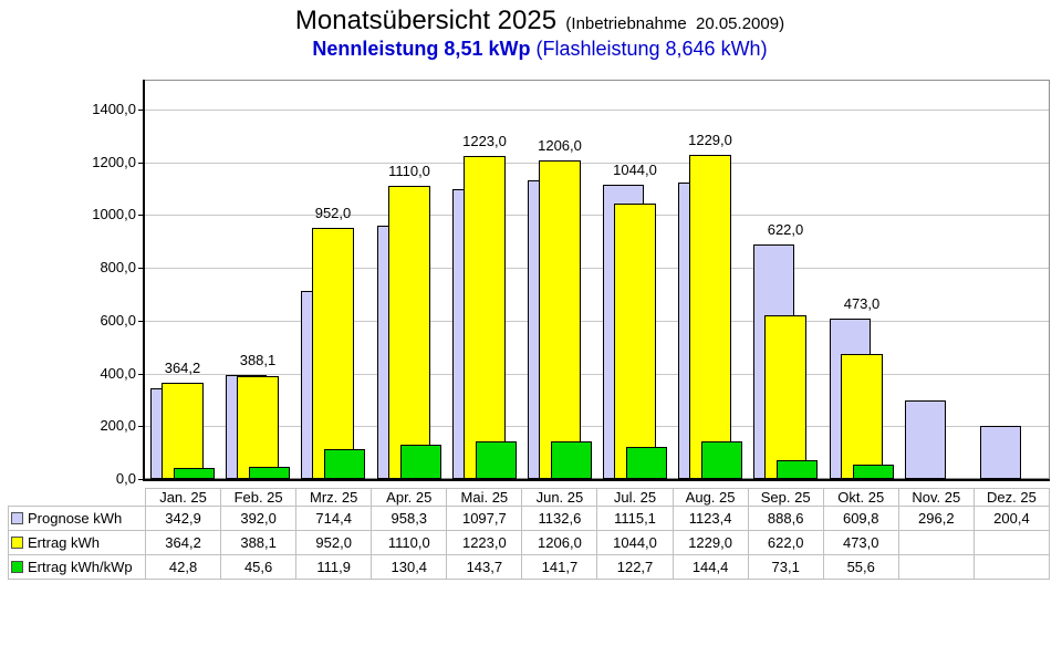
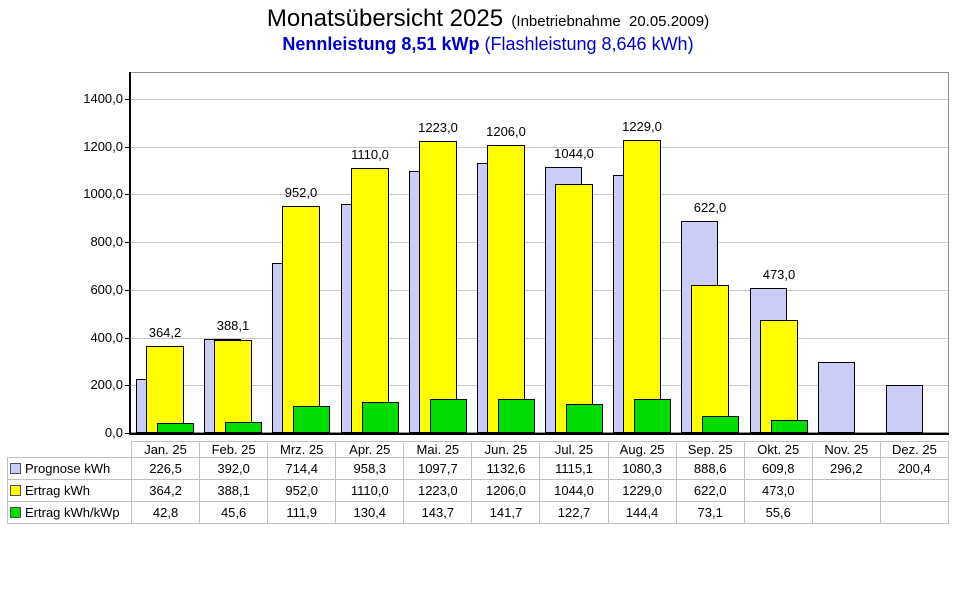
Prognose kWh/Jan. 25: 342,9 -> 226,5
Prognose kWh/Aug. 25: 1123,4 -> 1080,3
